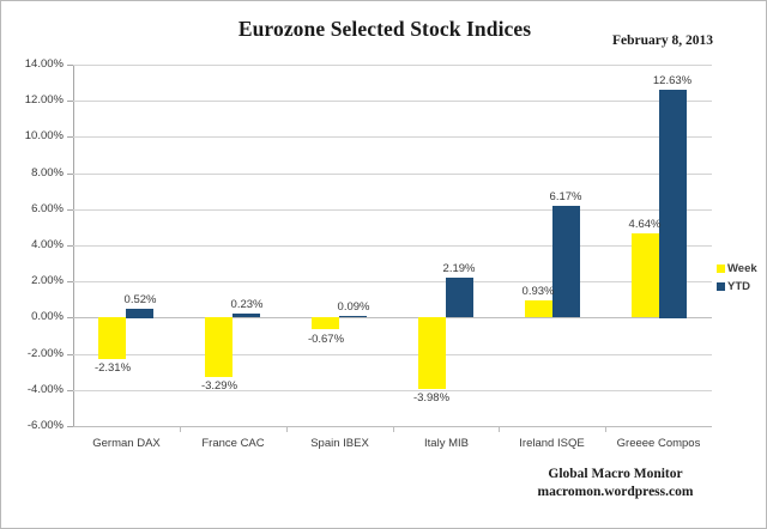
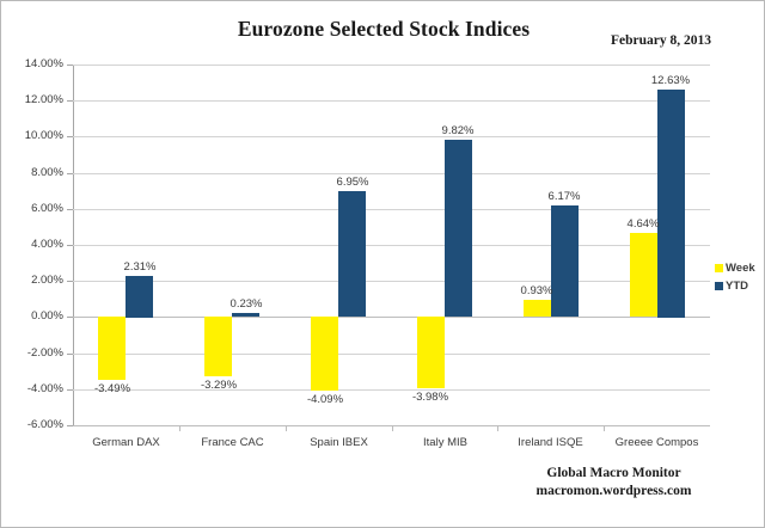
Week/German DAX: -2.31% -> -3.49%
YTD/German DAX: 0.52% -> 2.31%
Week/Spain IBEX: -0.67% -> -4.09%
YTD/Spain IBEX: 0.09% -> 6.95%
YTD/Italy MIB: 2.19% -> 9.82%
